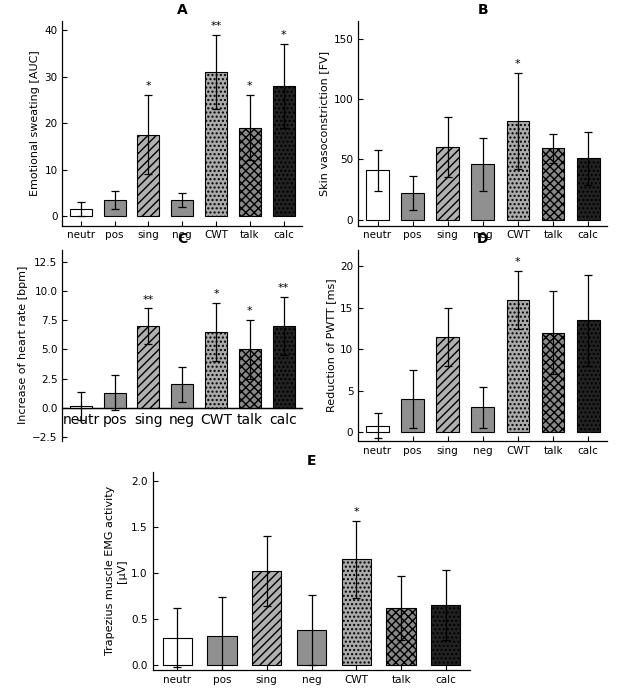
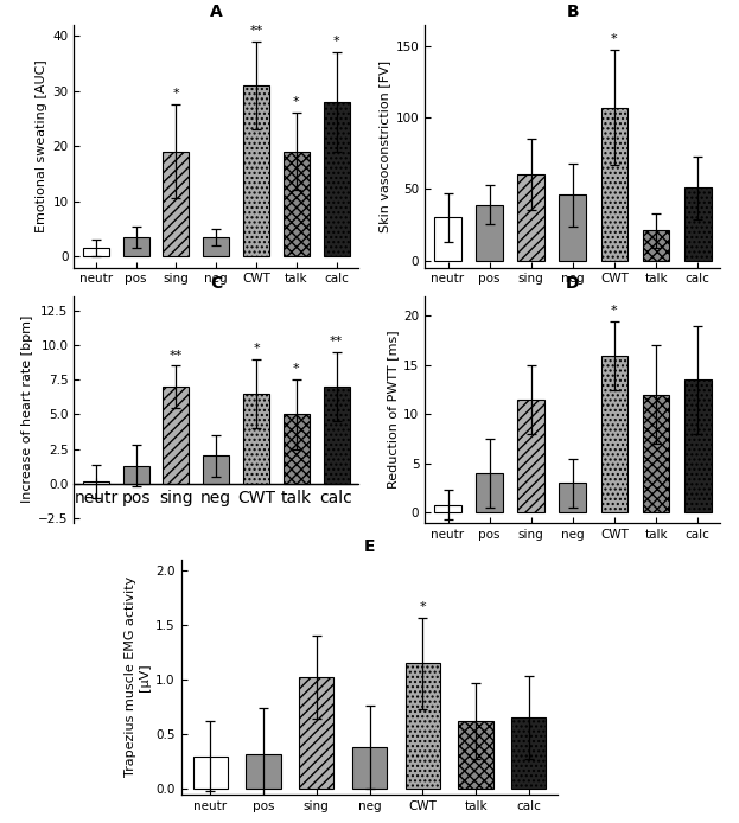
A/sing: 17.5 -> 19.0
B/neutr: 41 -> 30
B/pos: 22 -> 39
B/CWT: 82 -> 107
B/talk: 59 -> 21
